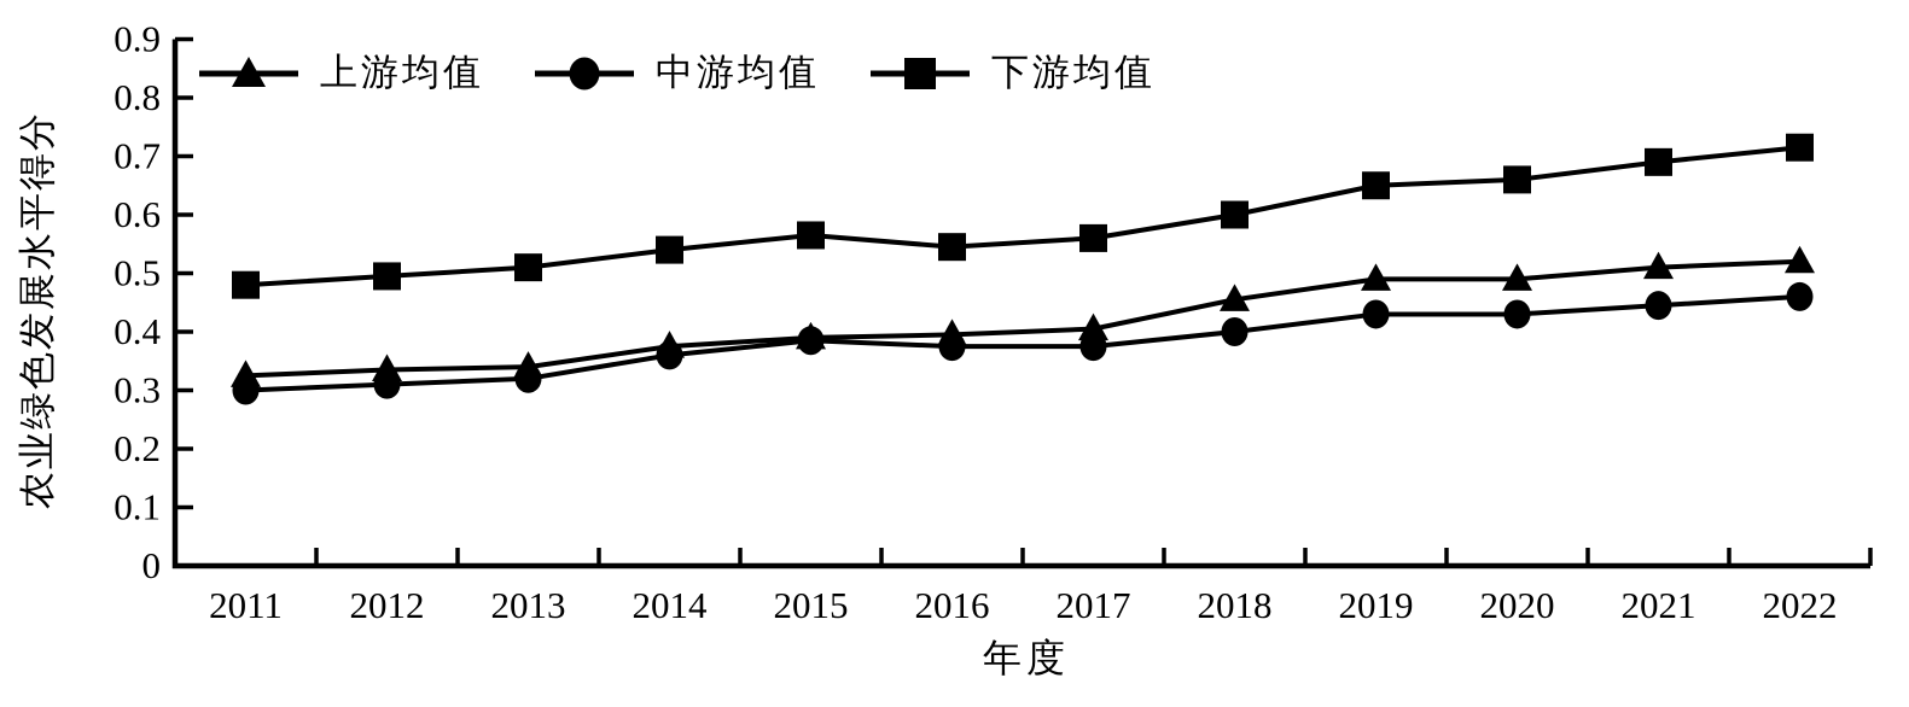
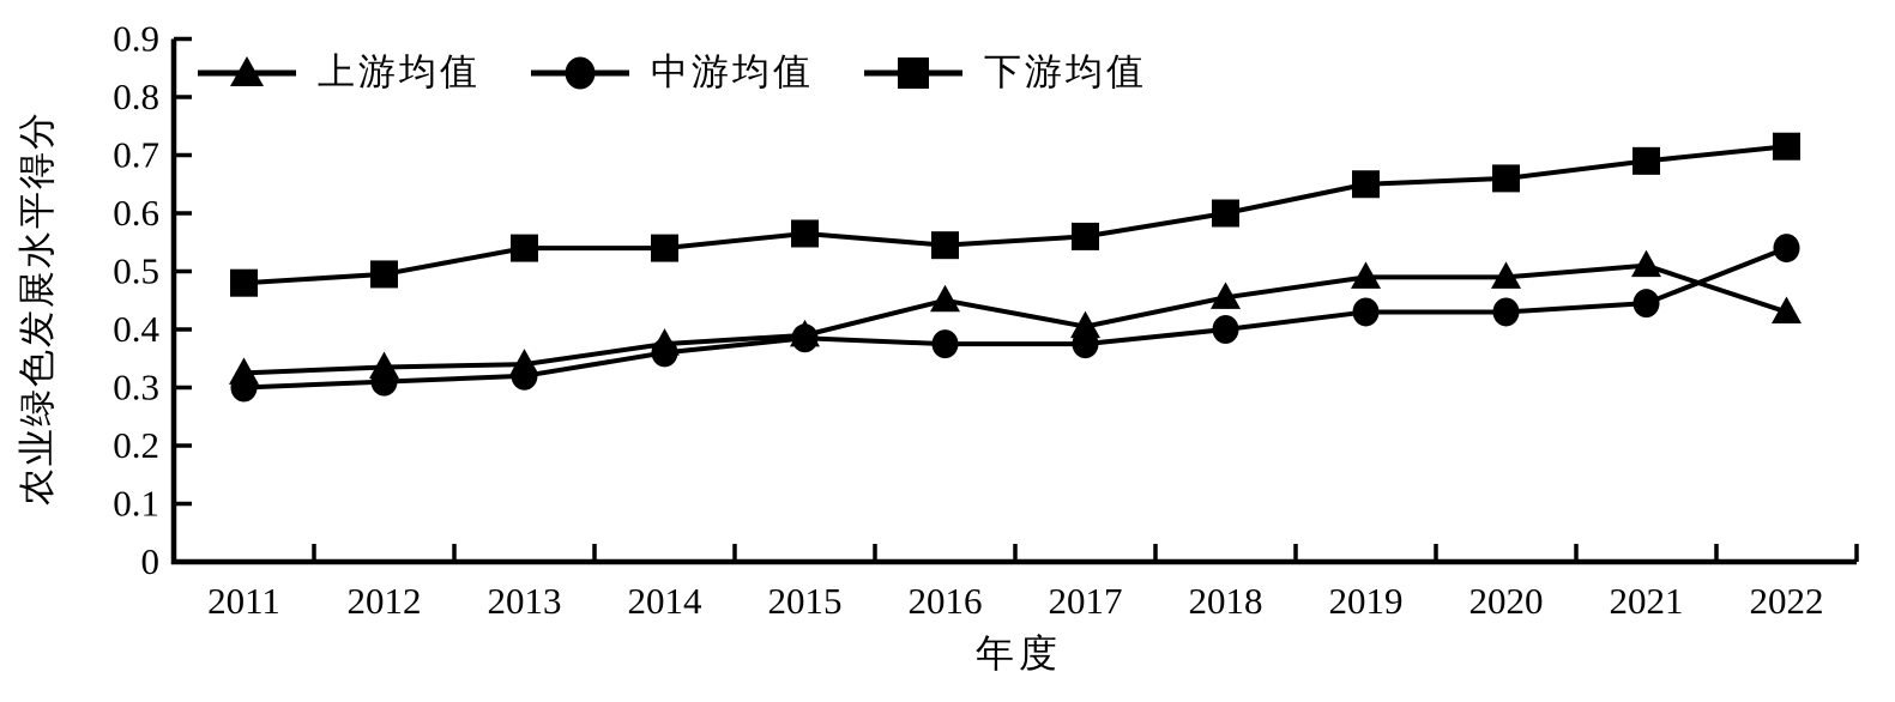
下游均值/2013: 0.51 -> 0.54
上游均值/2016: 0.40 -> 0.45
上游均值/2022: 0.52 -> 0.43
中游均值/2022: 0.46 -> 0.54
